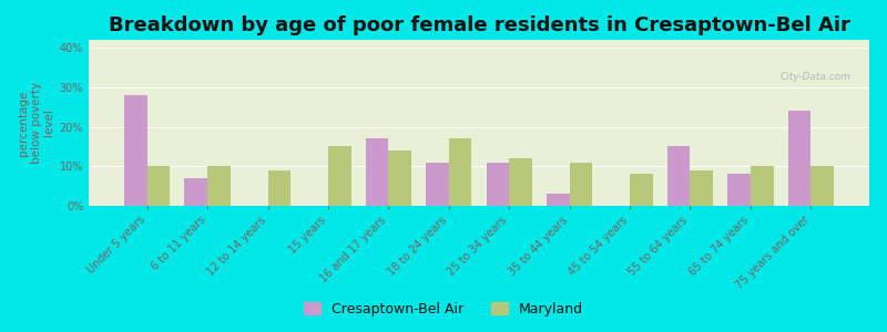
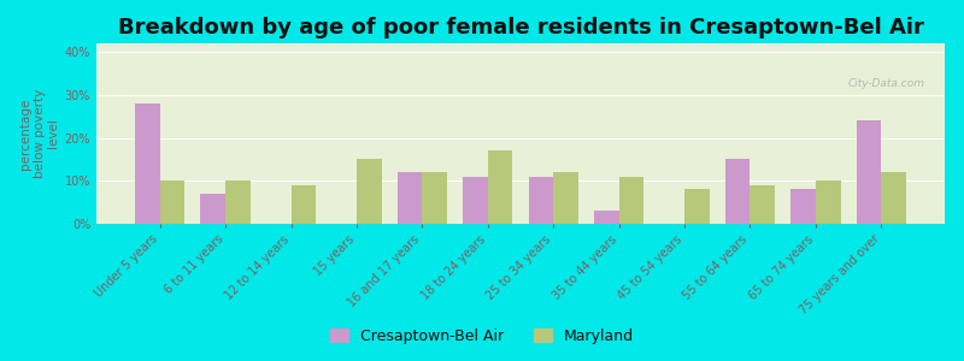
Cresaptown-Bel Air/16 and 17 years: 17% -> 12%
Maryland/16 and 17 years: 14% -> 12%
Maryland/75 years and over: 10% -> 12%
